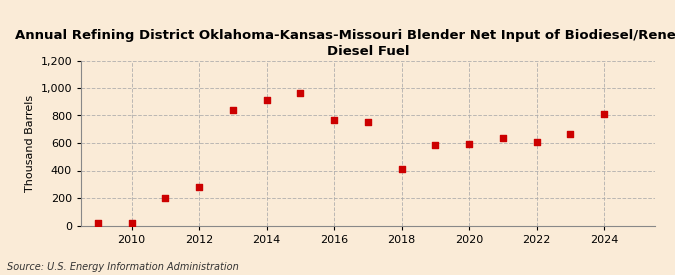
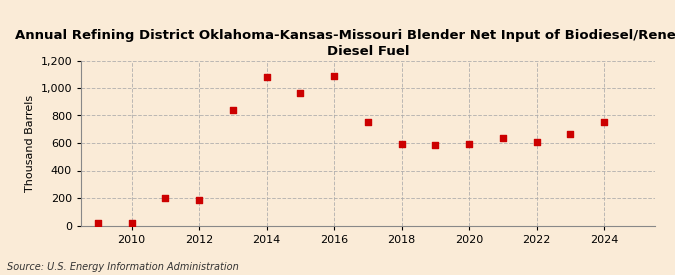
2012: 280 -> 180
2014: 910 -> 1,080
2016: 770 -> 1,080
2018: 410 -> 590
2024: 810 -> 750
